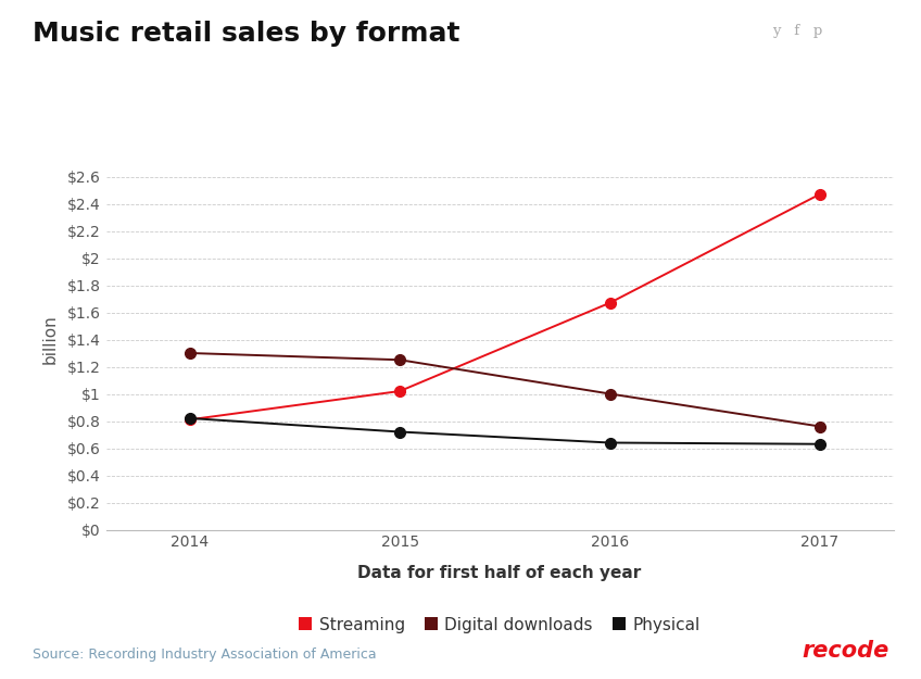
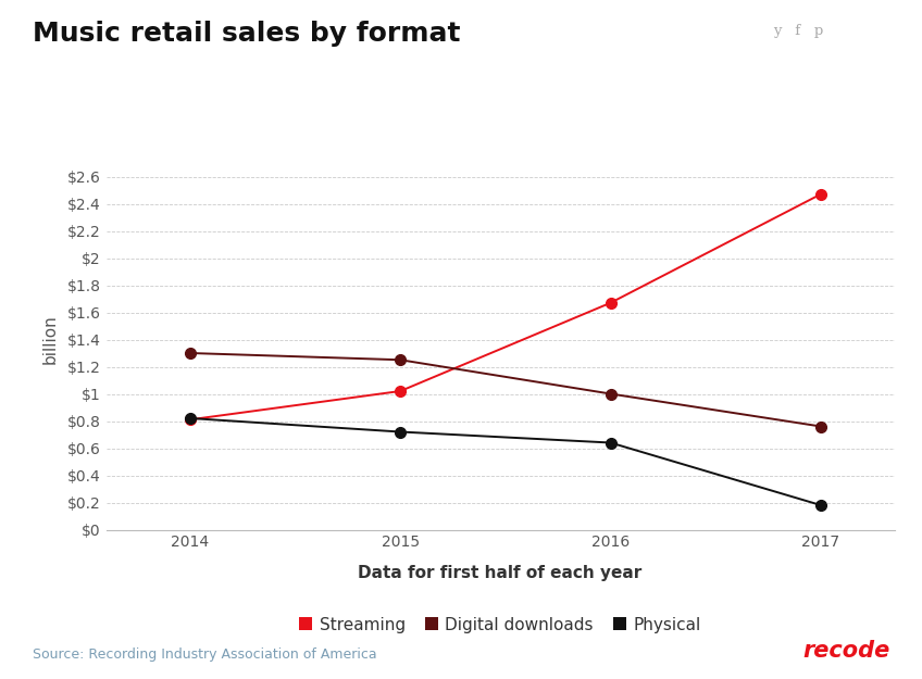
Physical/2017: $0.63 -> $0.18
